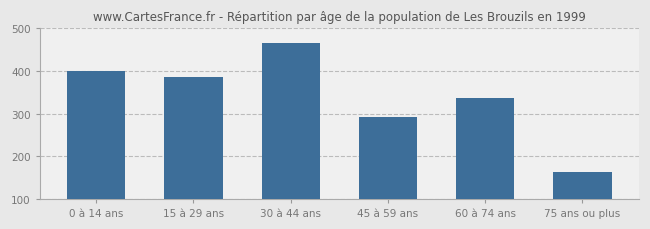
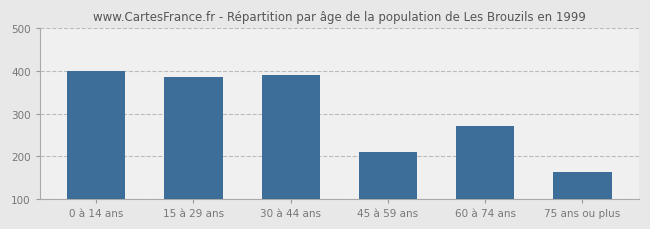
30 à 44 ans: 465 -> 390
45 à 59 ans: 291 -> 210
60 à 74 ans: 336 -> 270
